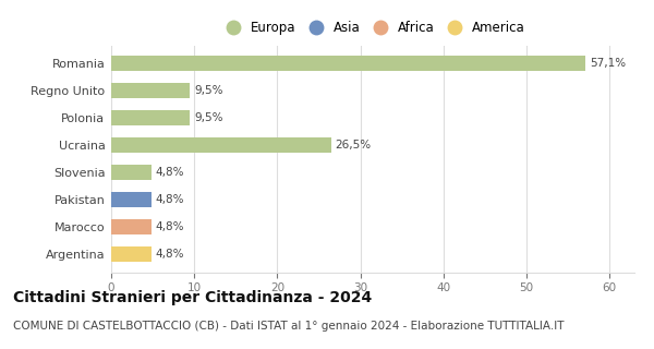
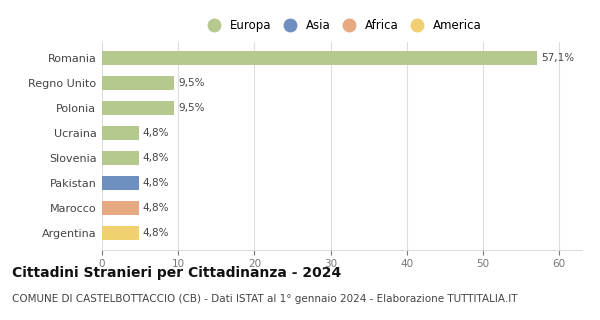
Ucraina: 26,5% -> 4,8%
